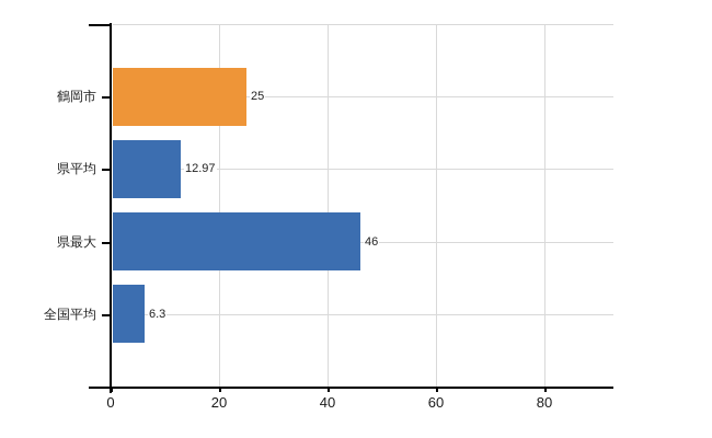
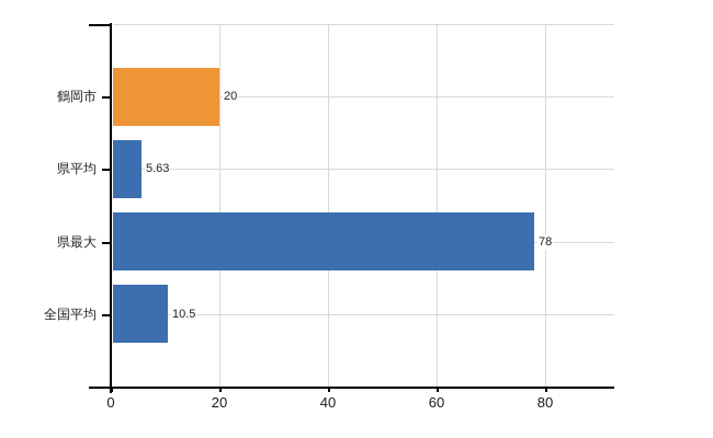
鶴岡市: 25 -> 20
県平均: 12.97 -> 5.63
県最大: 46 -> 78
全国平均: 6.3 -> 10.5
